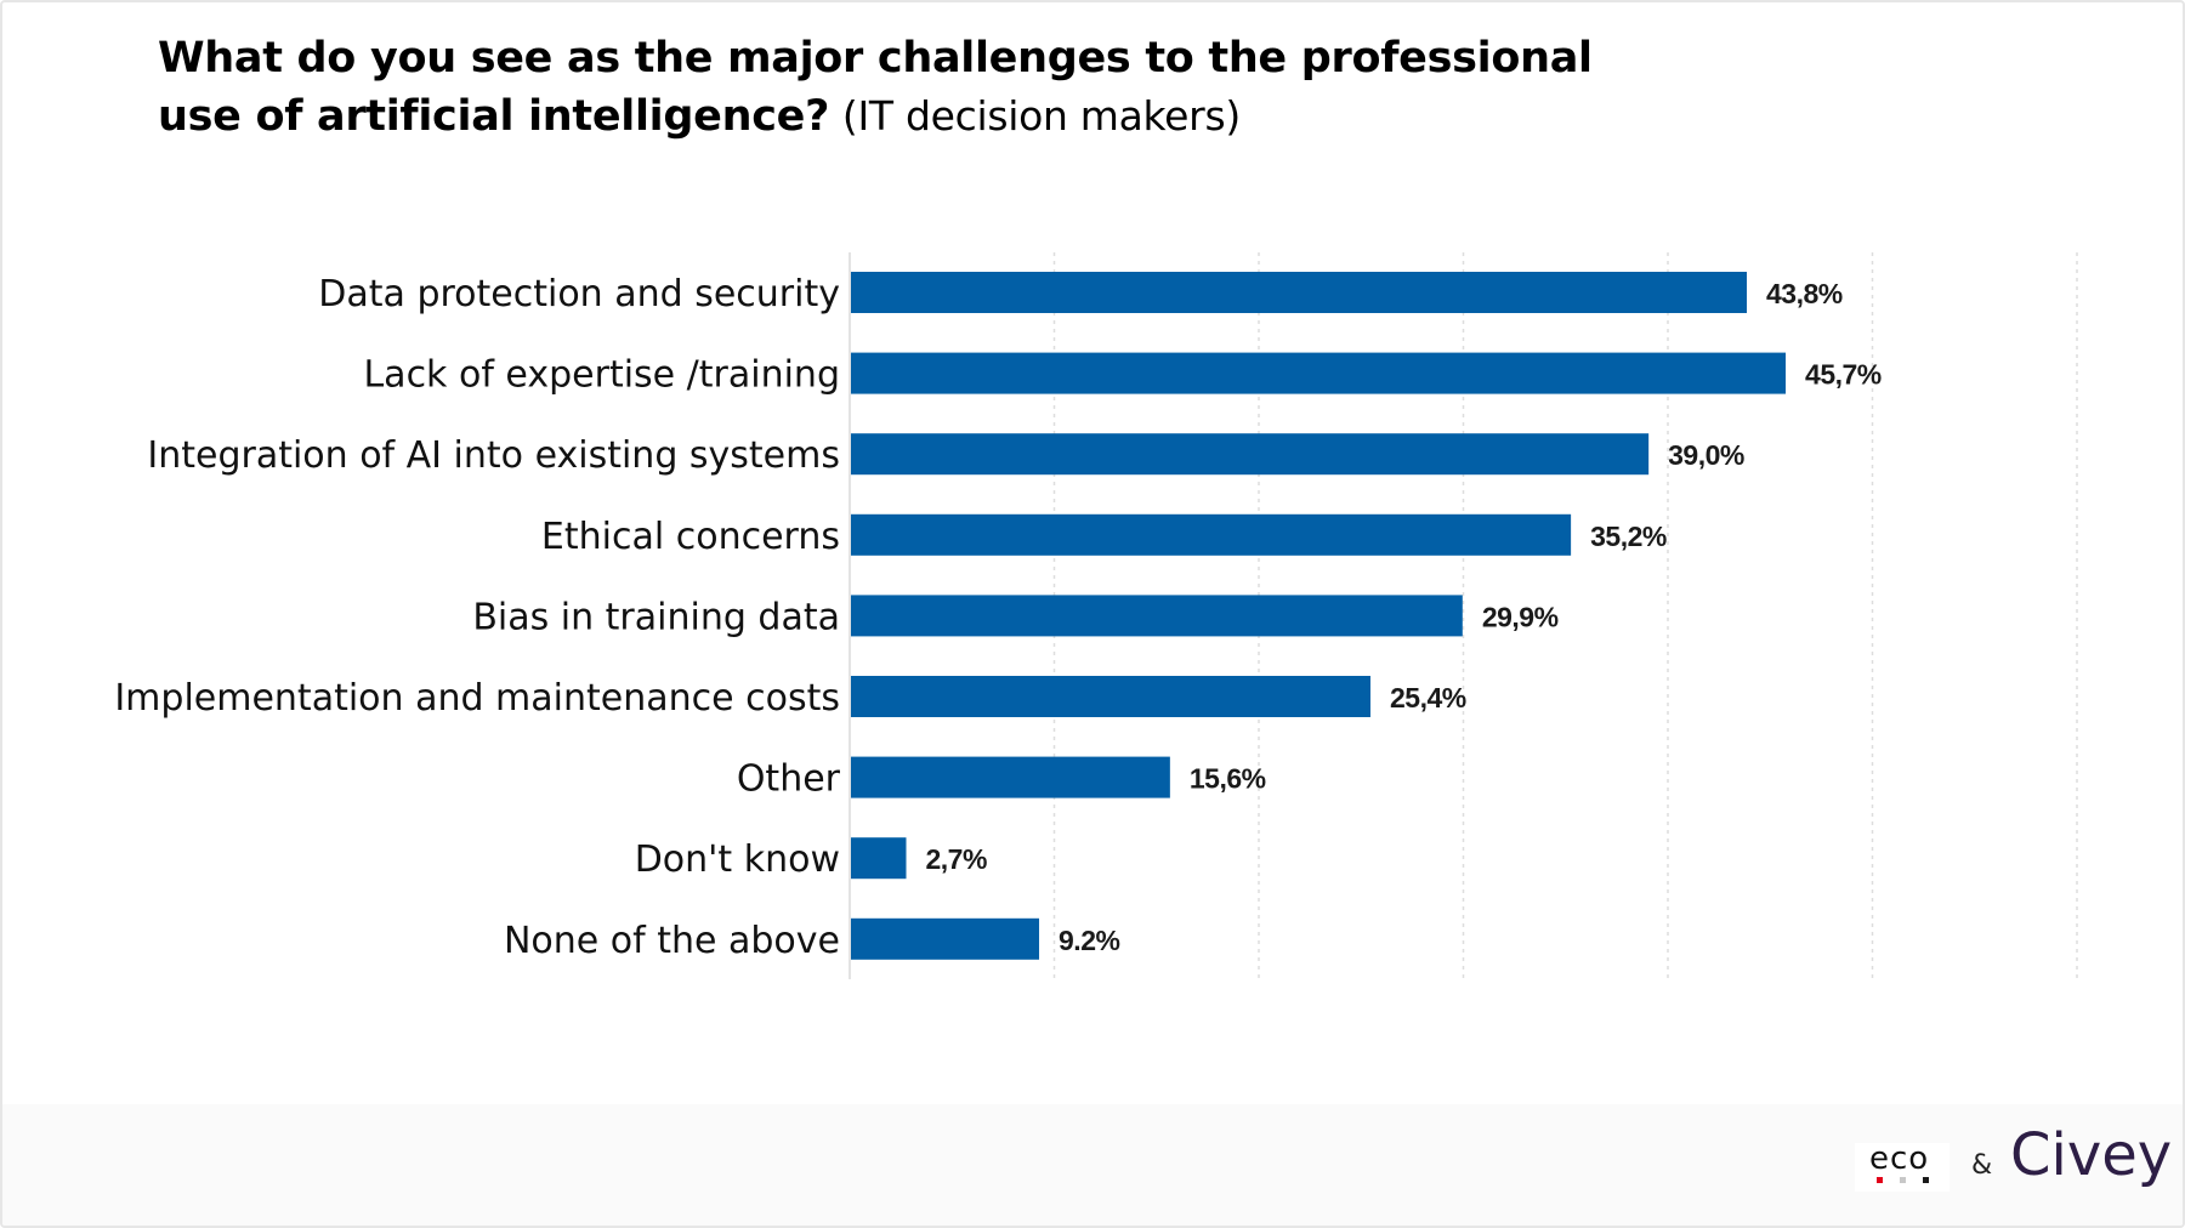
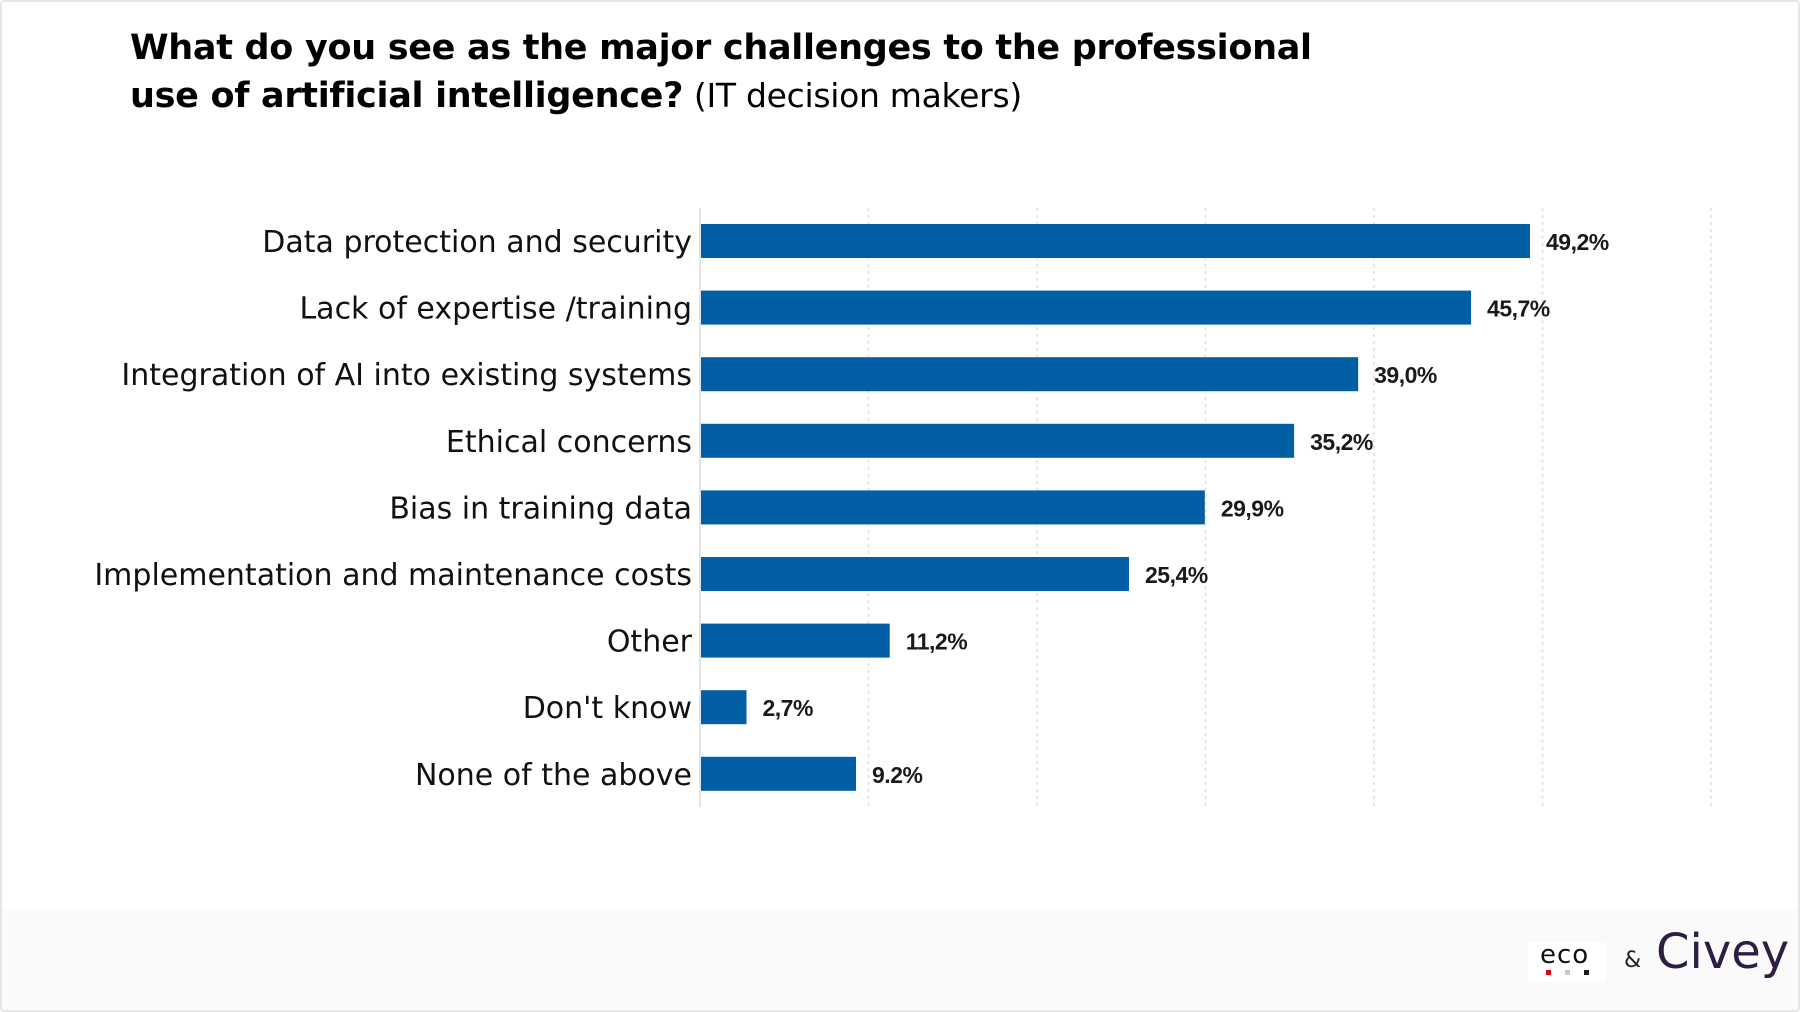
Data protection and security: 43,8% -> 49,2%
Other: 15,6% -> 11,2%
